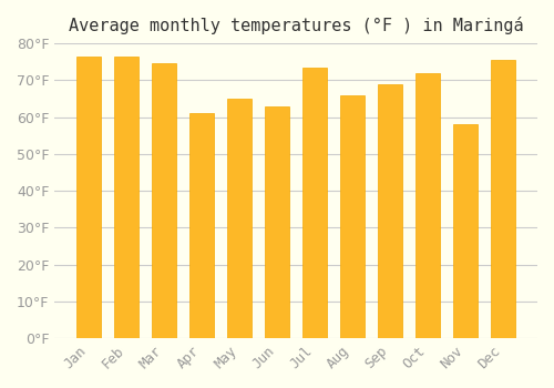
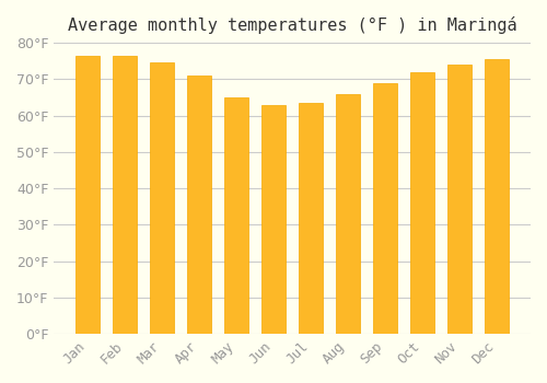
Apr: 61.0°F -> 71.0°F
Jul: 73.5°F -> 63.5°F
Nov: 58.0°F -> 74.0°F
